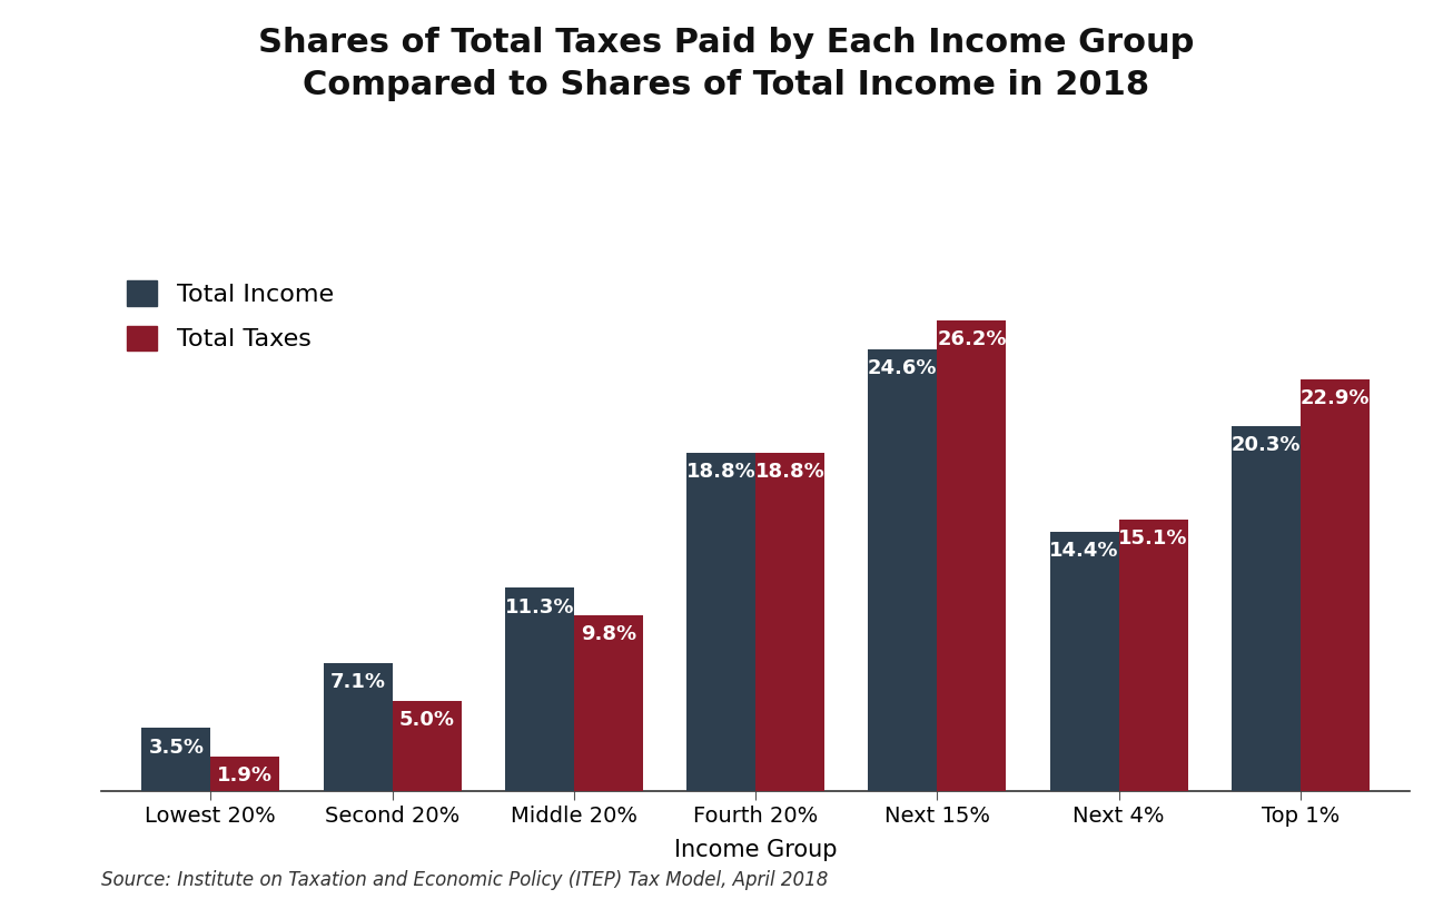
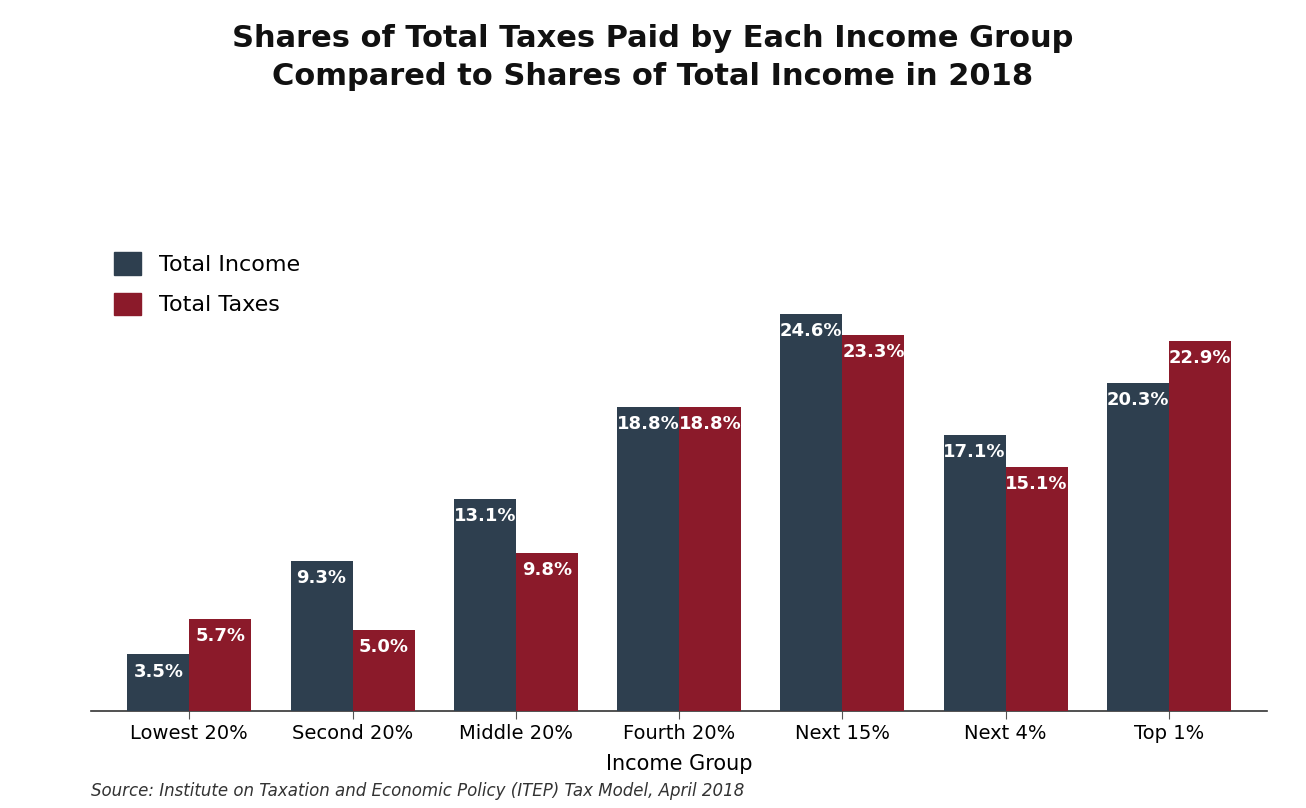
Total Taxes/Lowest 20%: 1.9% -> 5.7%
Total Income/Second 20%: 7.1% -> 9.3%
Total Income/Middle 20%: 11.3% -> 13.1%
Total Taxes/Next 15%: 26.2% -> 23.3%
Total Income/Next 4%: 14.4% -> 17.1%
